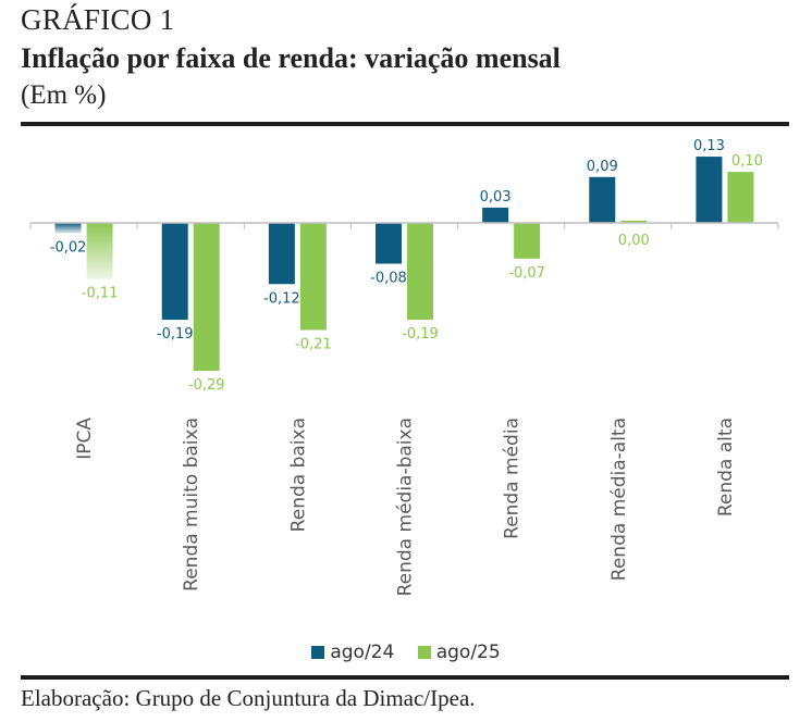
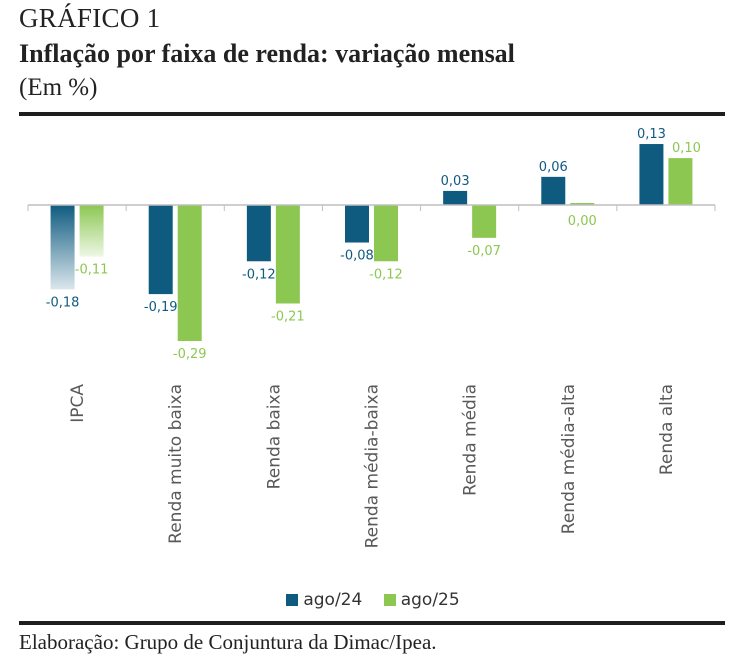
ago/24/IPCA: -0,02 -> -0,18
ago/25/Renda média-baixa: -0,19 -> -0,12
ago/24/Renda média-alta: 0,09 -> 0,06
